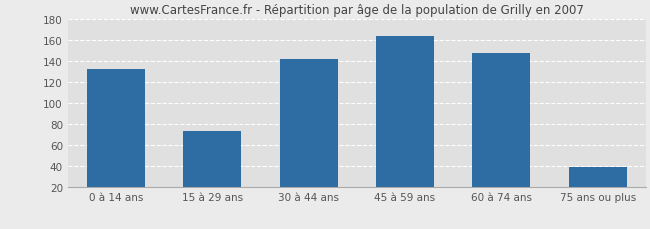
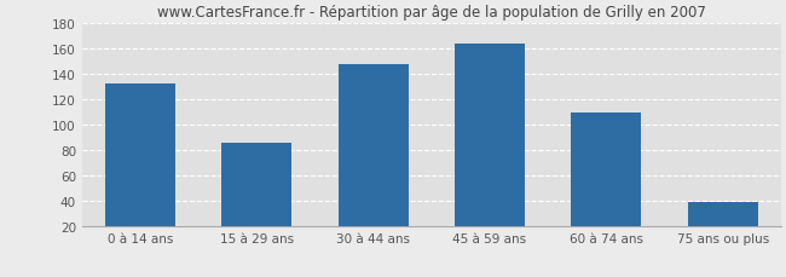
15 à 29 ans: 73 -> 86
30 à 44 ans: 142 -> 147
60 à 74 ans: 147 -> 109
